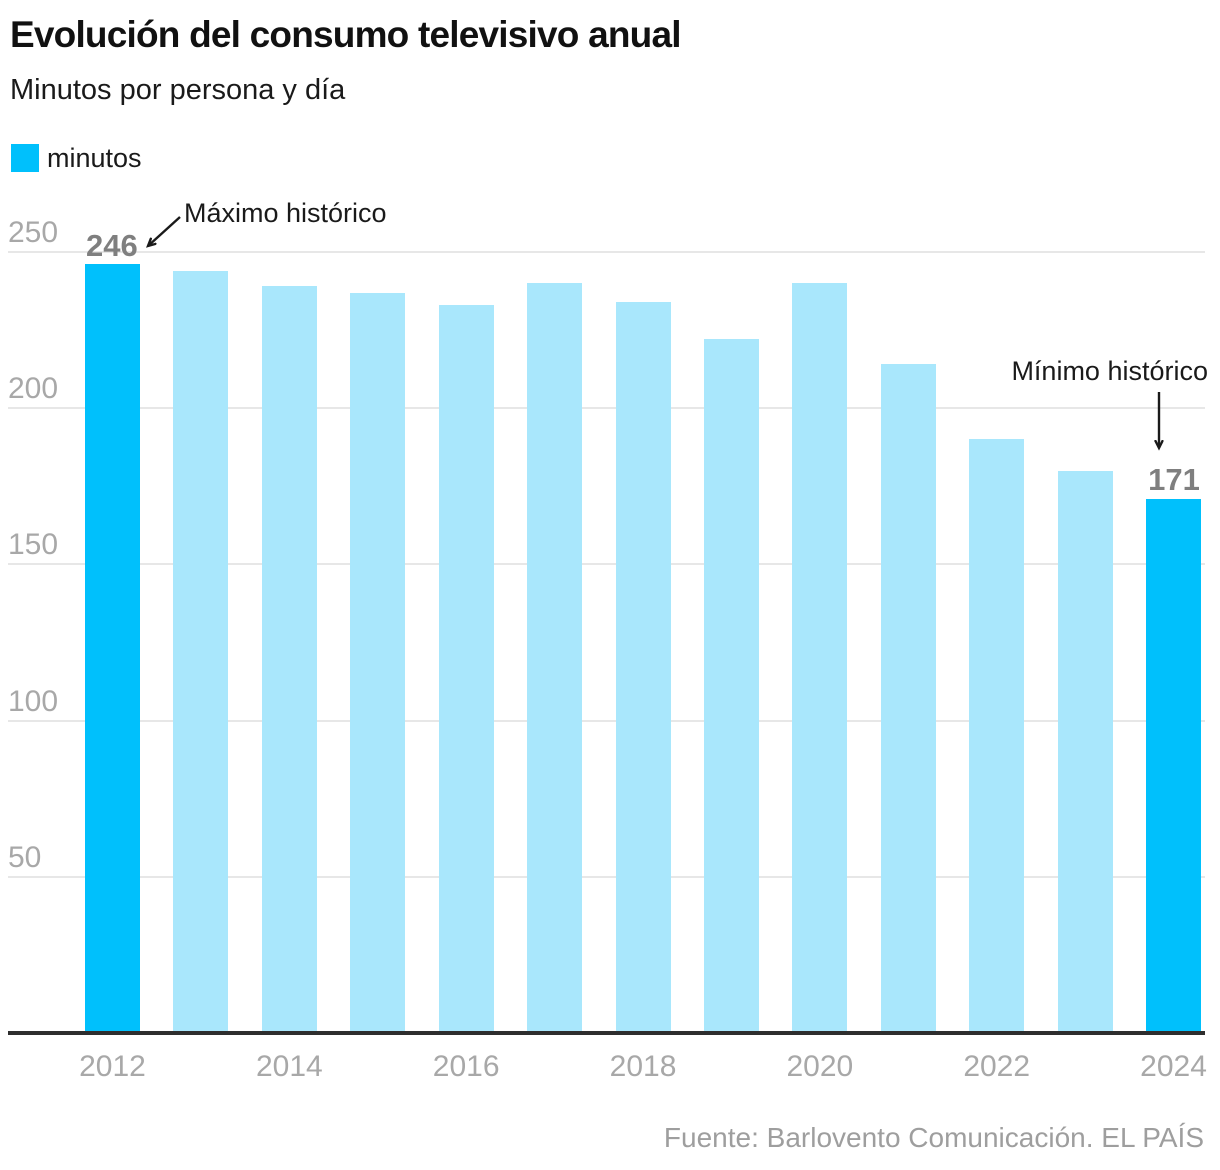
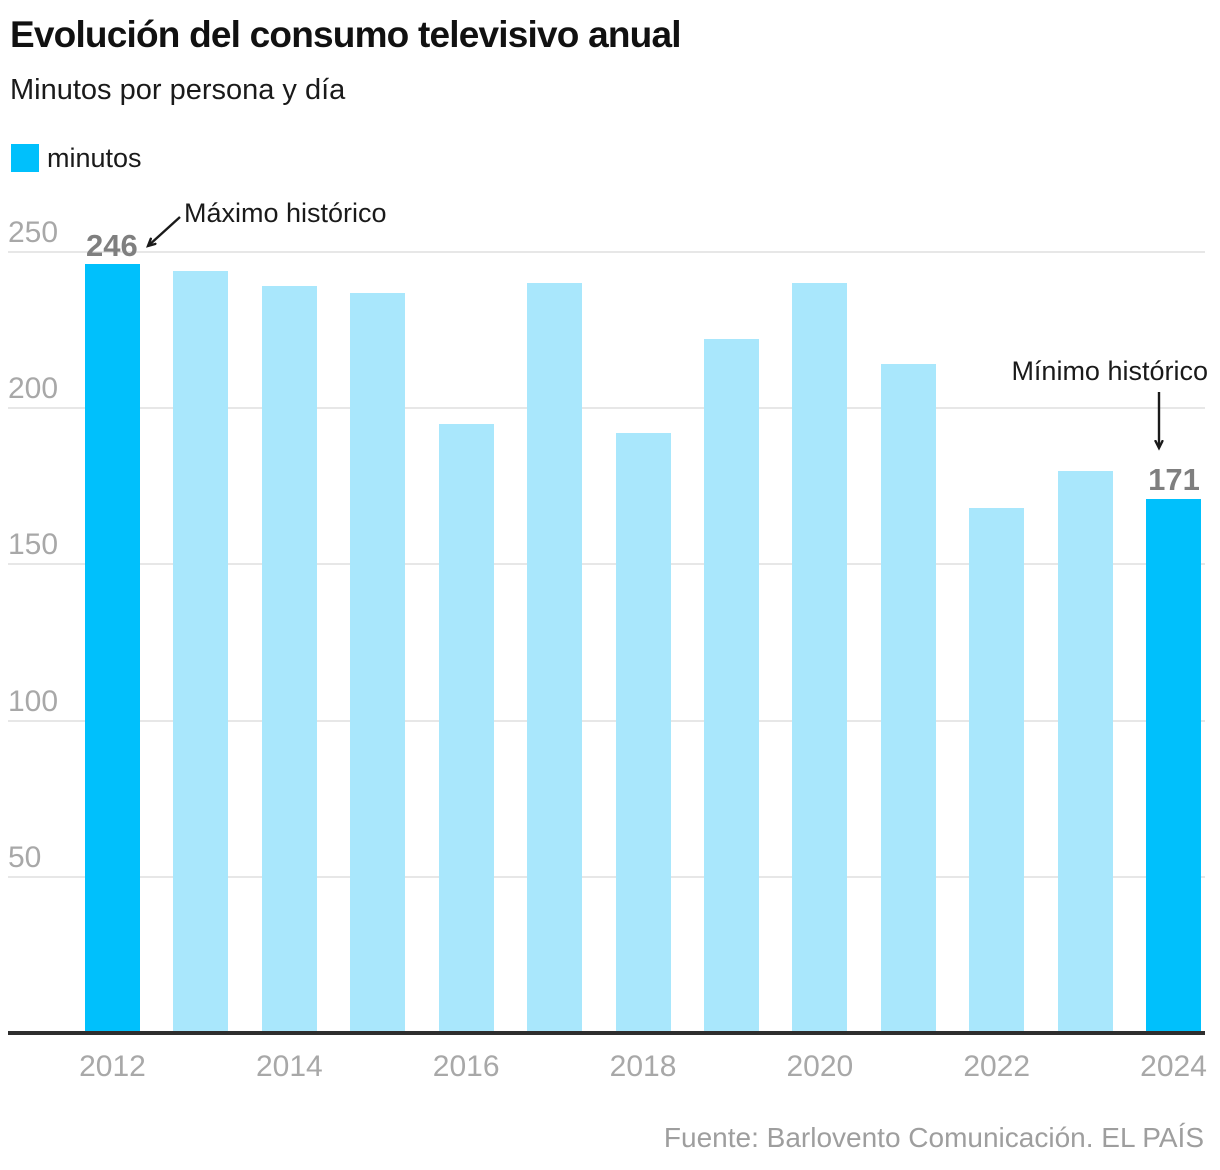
2016: 233 -> 195
2018: 234 -> 192
2022: 190 -> 168
